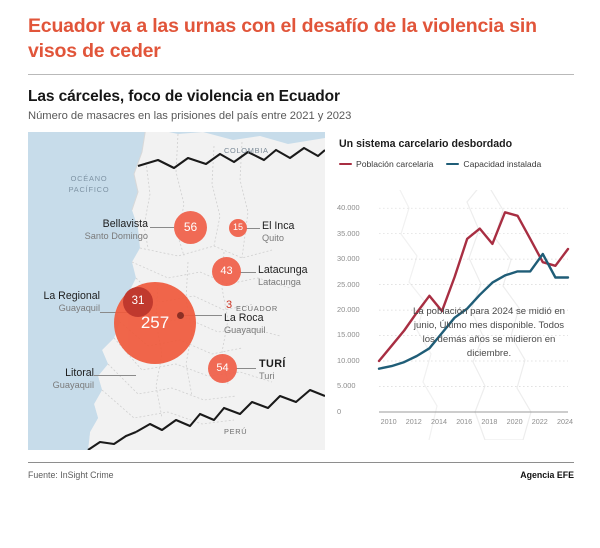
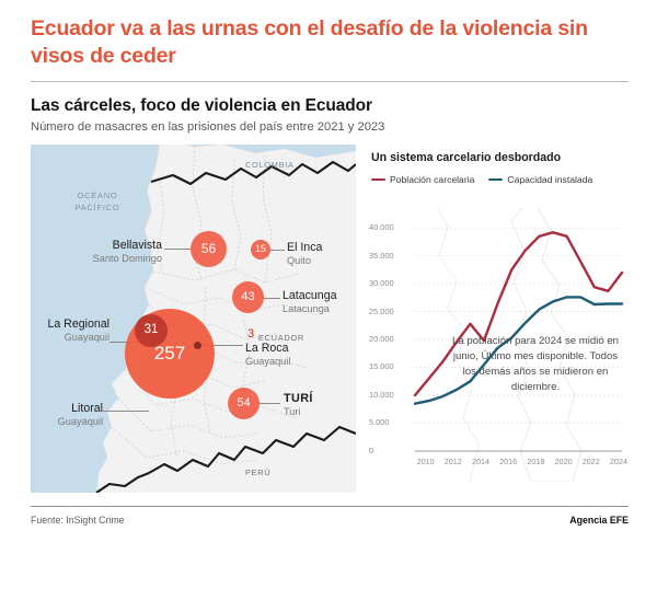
Población carcelaria/2016: 34000 -> 32000
Población carcelaria/2018: 33000 -> 38000
Capacidad instalada/2022: 31000 -> 26000
